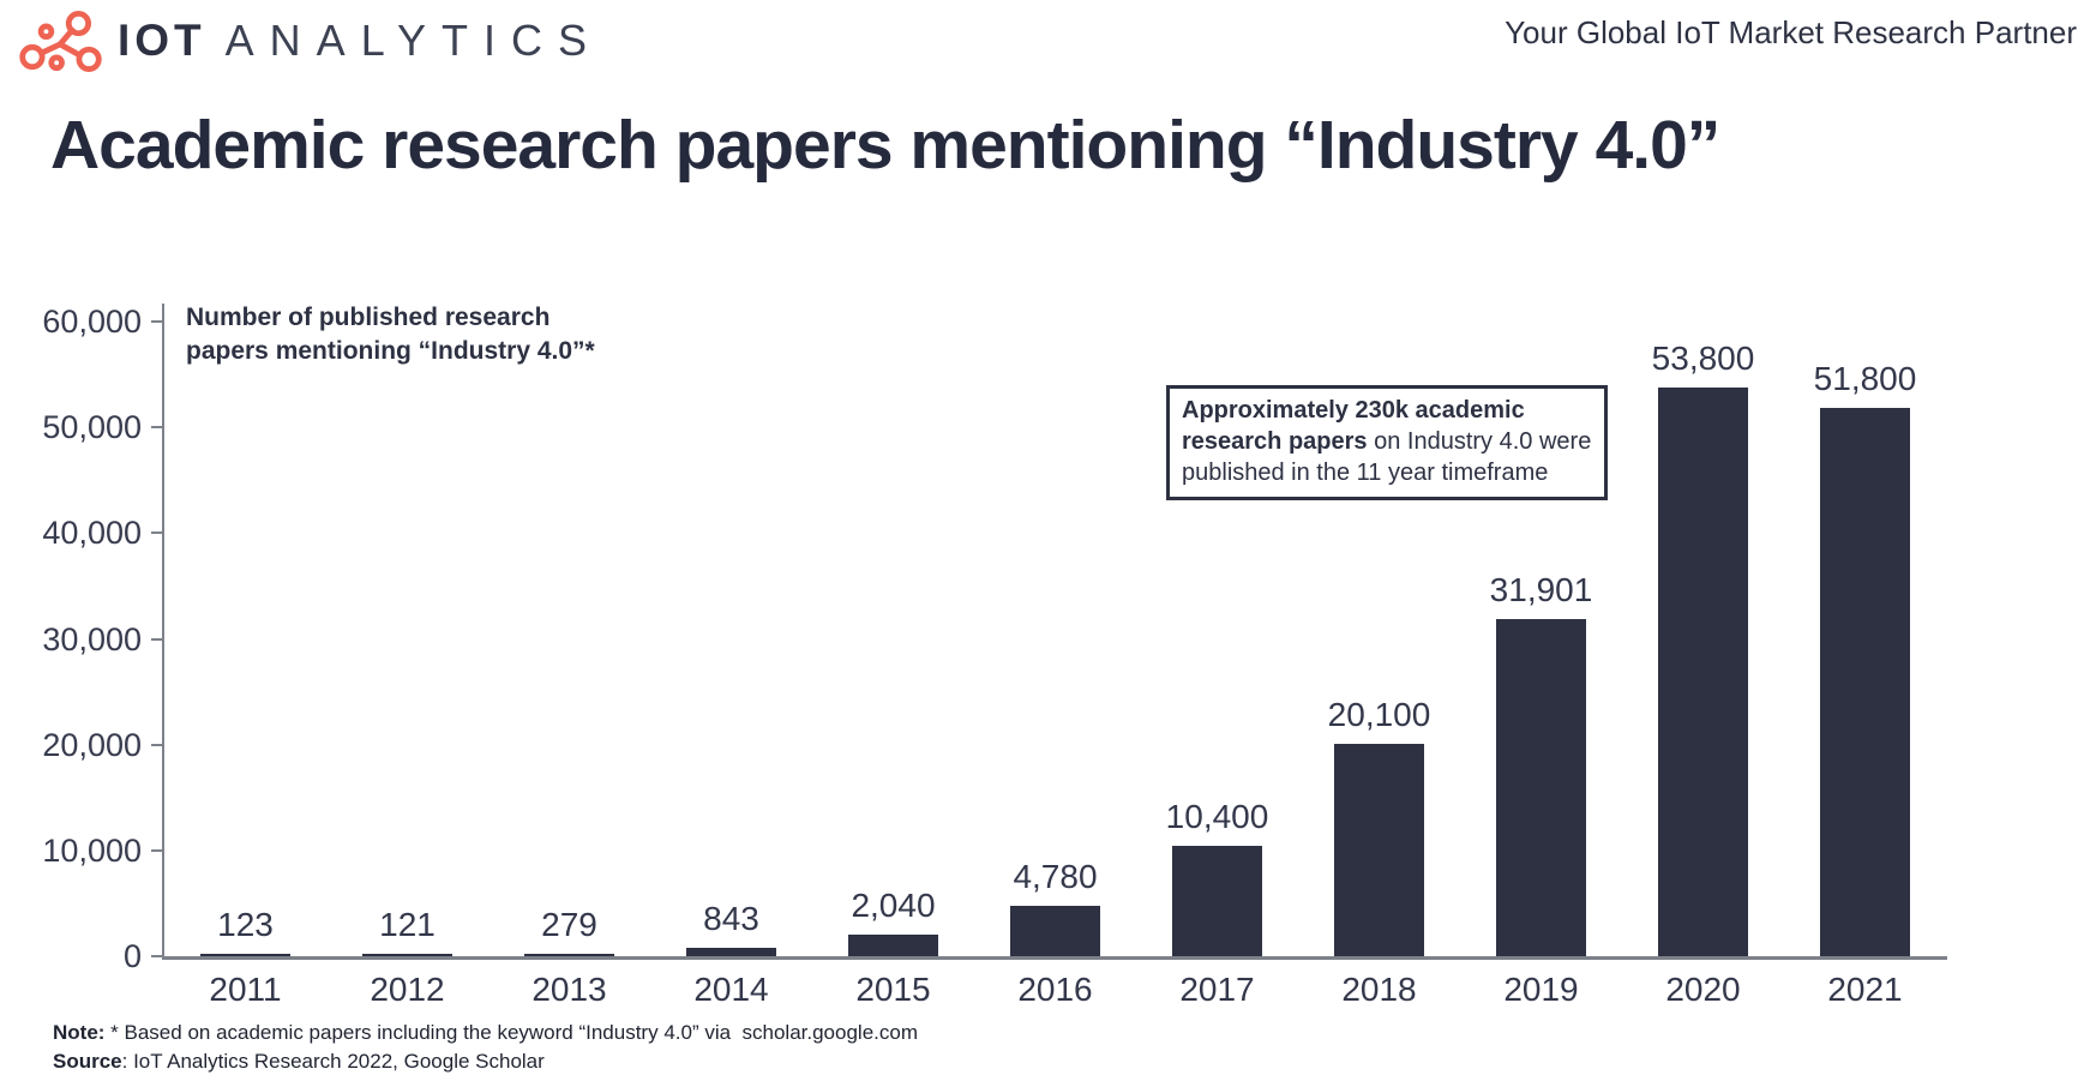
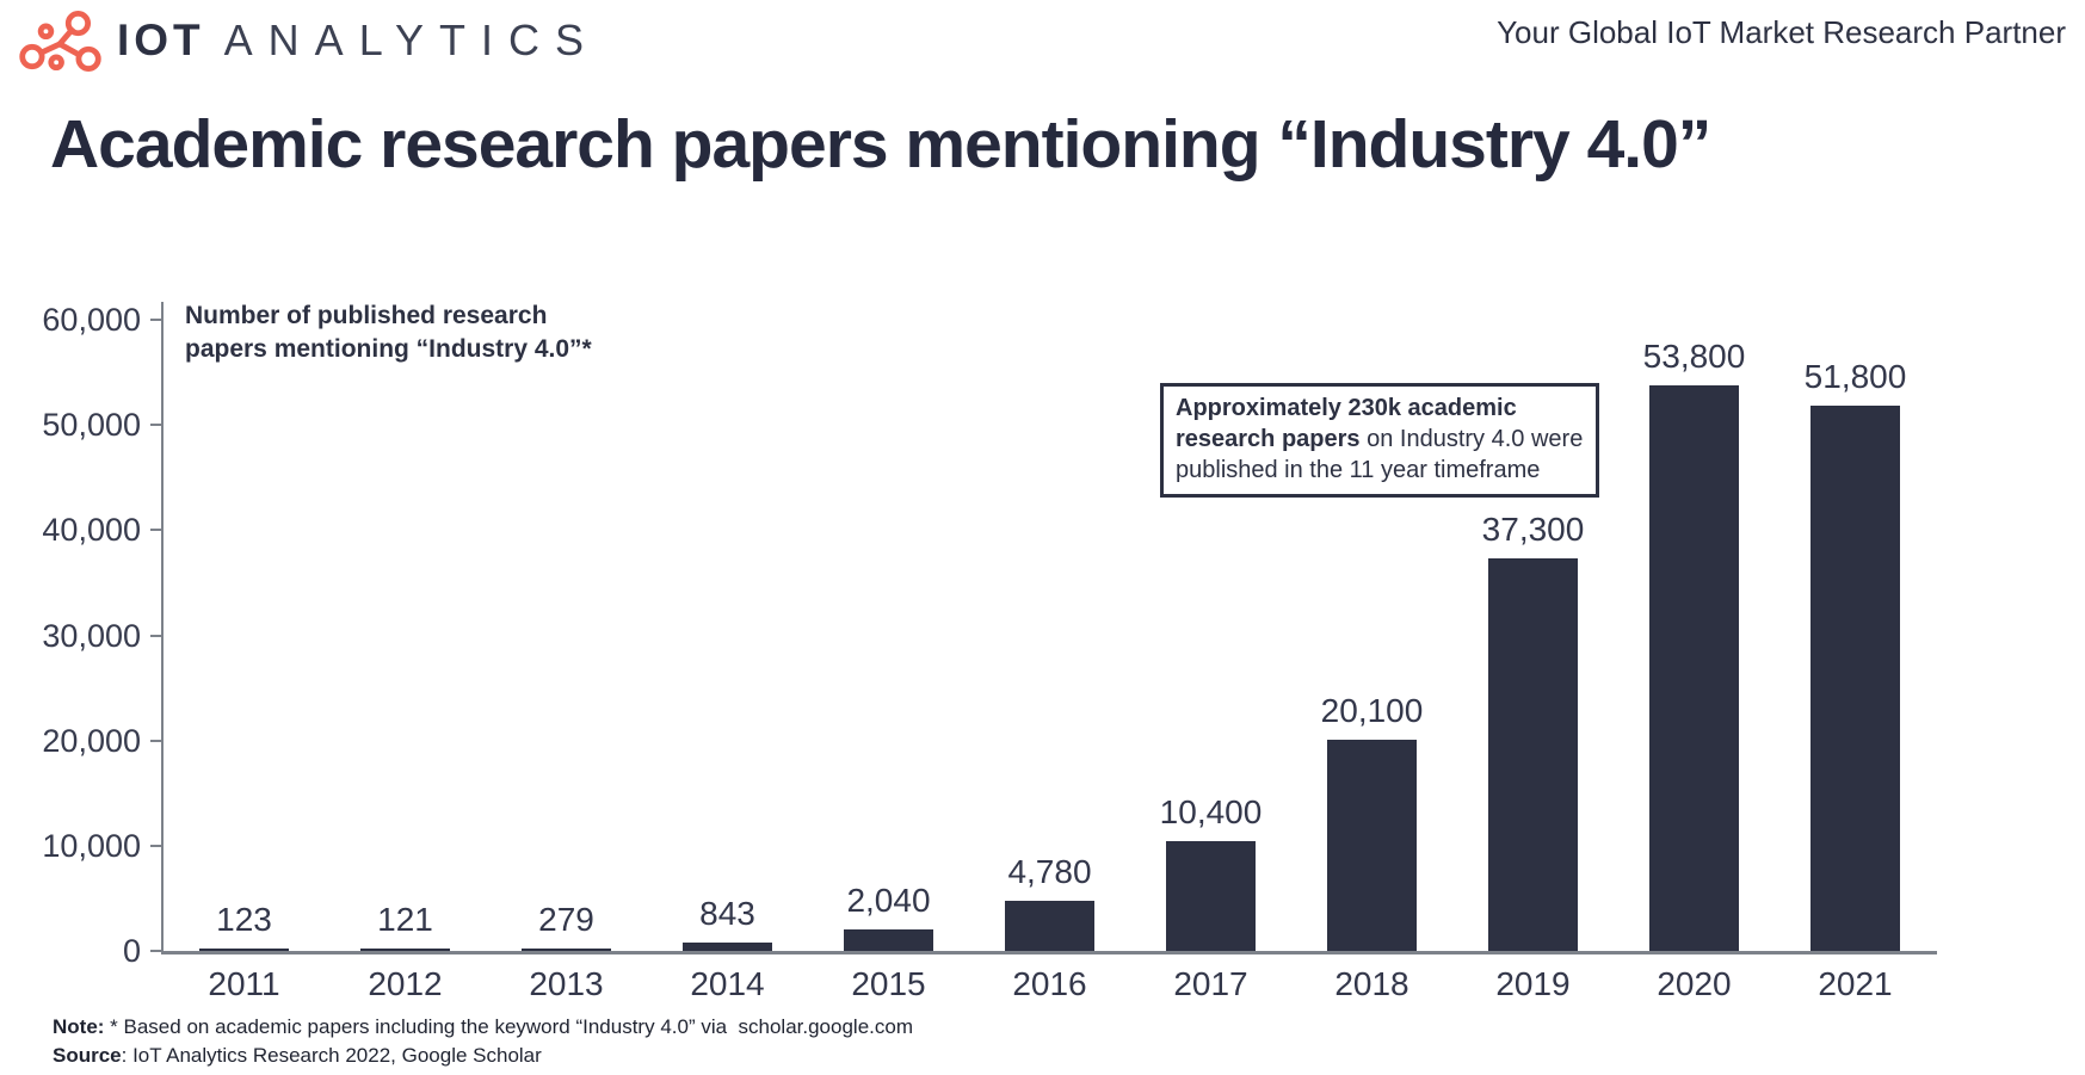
2019: 31,901 -> 37,300
